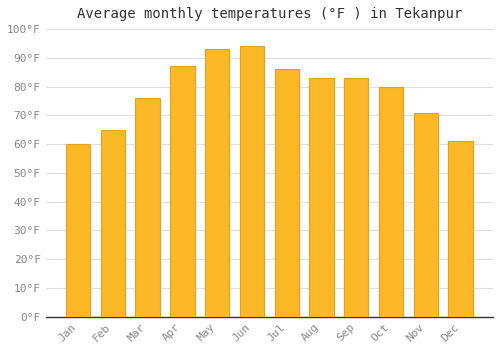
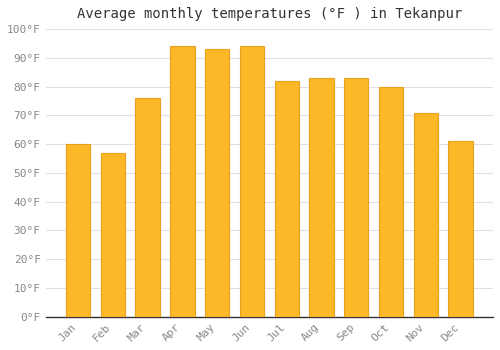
Feb: 65°F -> 57°F
Apr: 87°F -> 94°F
Jul: 86°F -> 82°F
